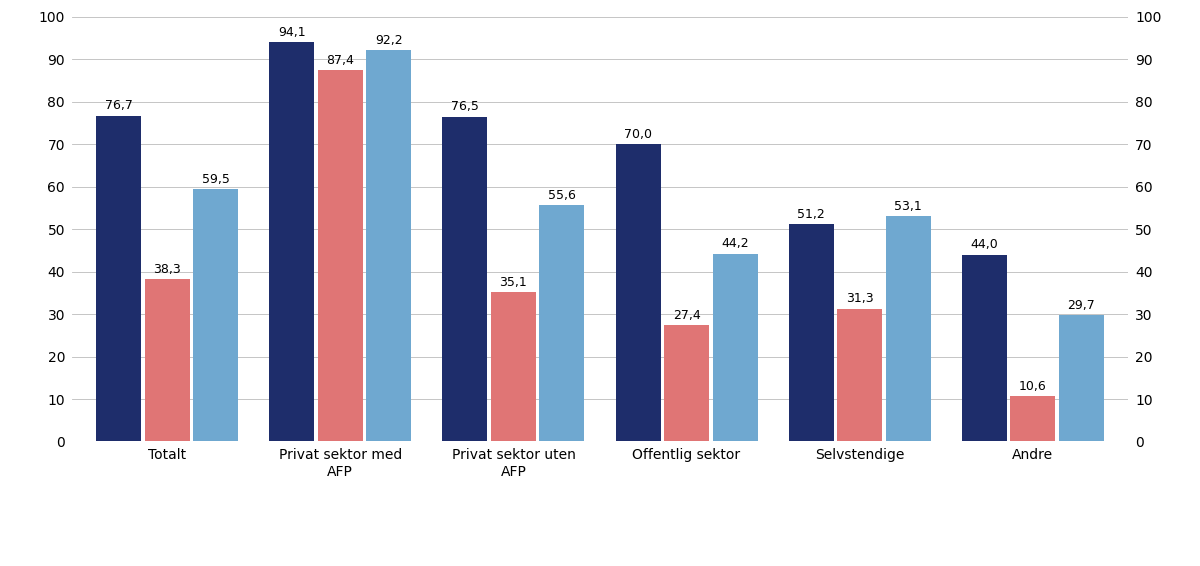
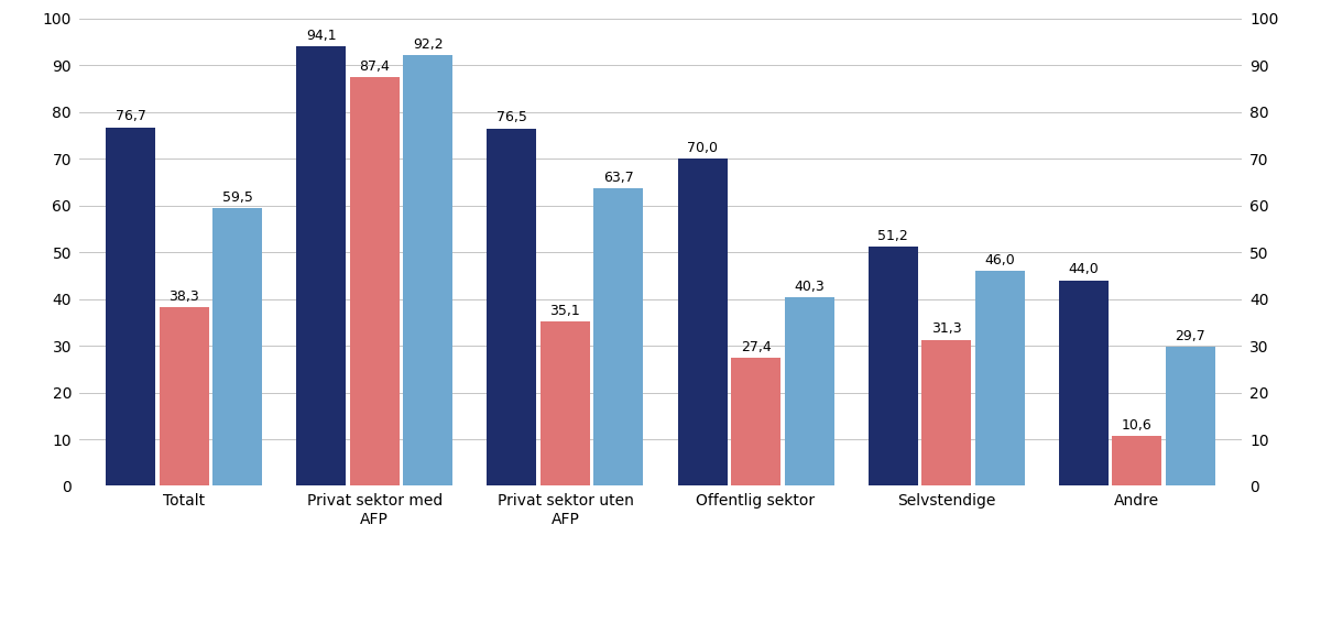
Totalt/Privat sektor uten AFP: 55,6 -> 63,7
Totalt/Offentlig sektor: 44,2 -> 40,3
Totalt/Selvstendige: 53,1 -> 46,0
